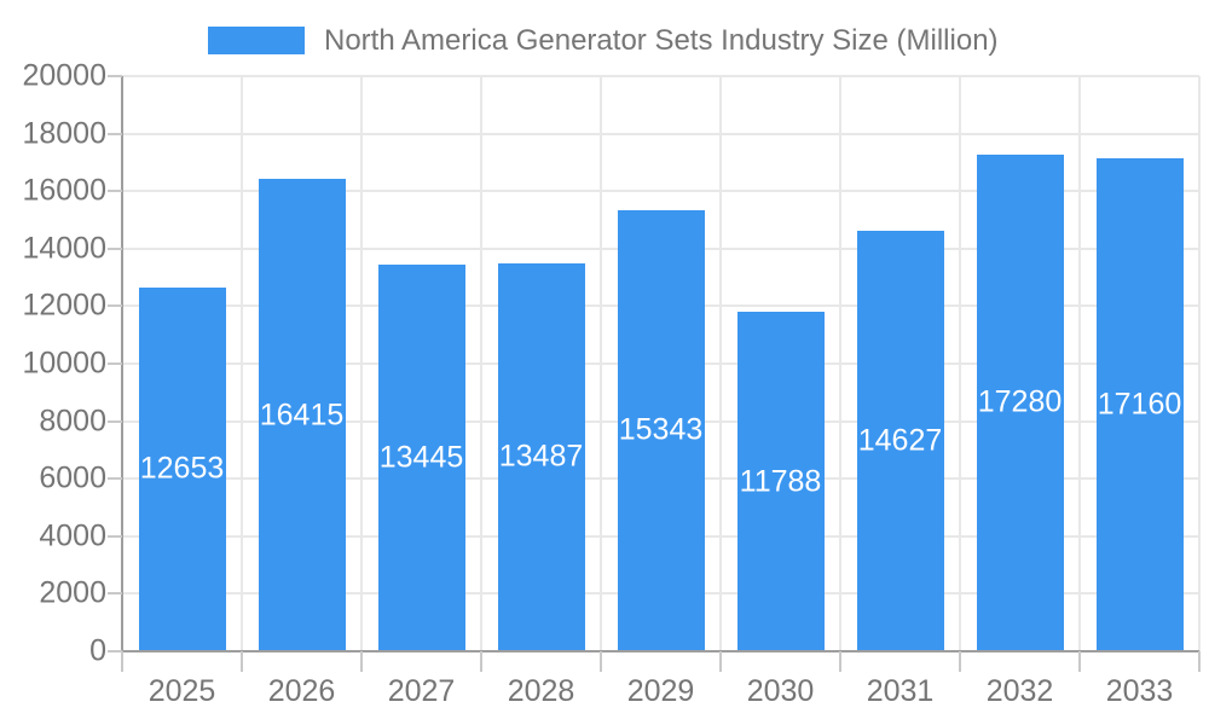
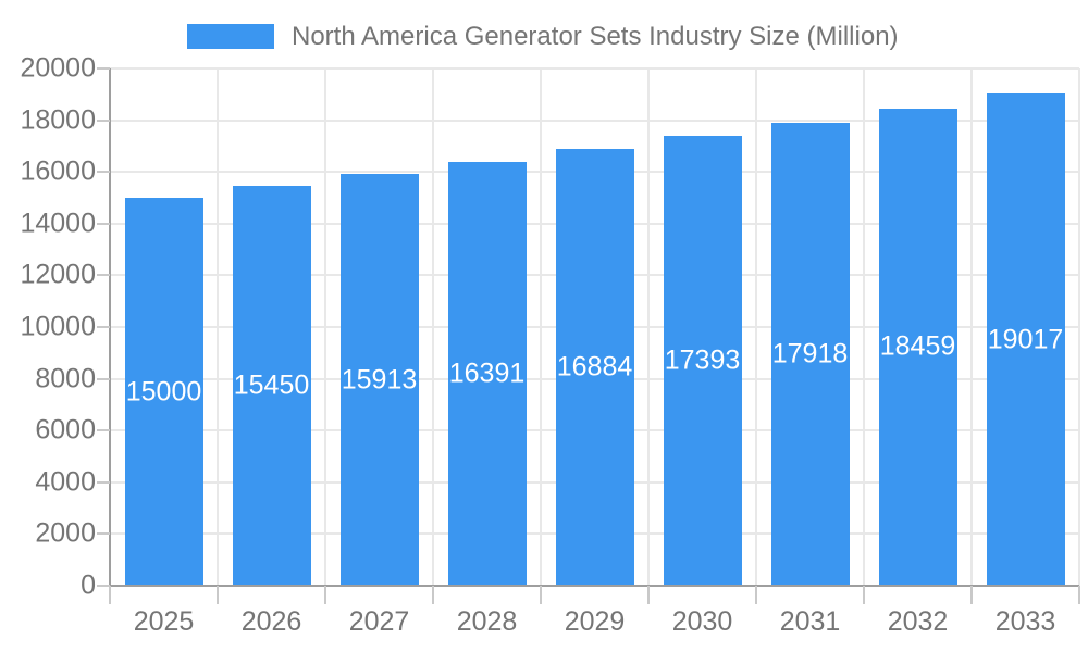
2025: 12653 -> 15000
2026: 16415 -> 15450
2027: 13445 -> 15913
2028: 13487 -> 16391
2029: 15343 -> 16884
2030: 11788 -> 17393
2031: 14627 -> 17918
2032: 17280 -> 18459
2033: 17160 -> 19017
